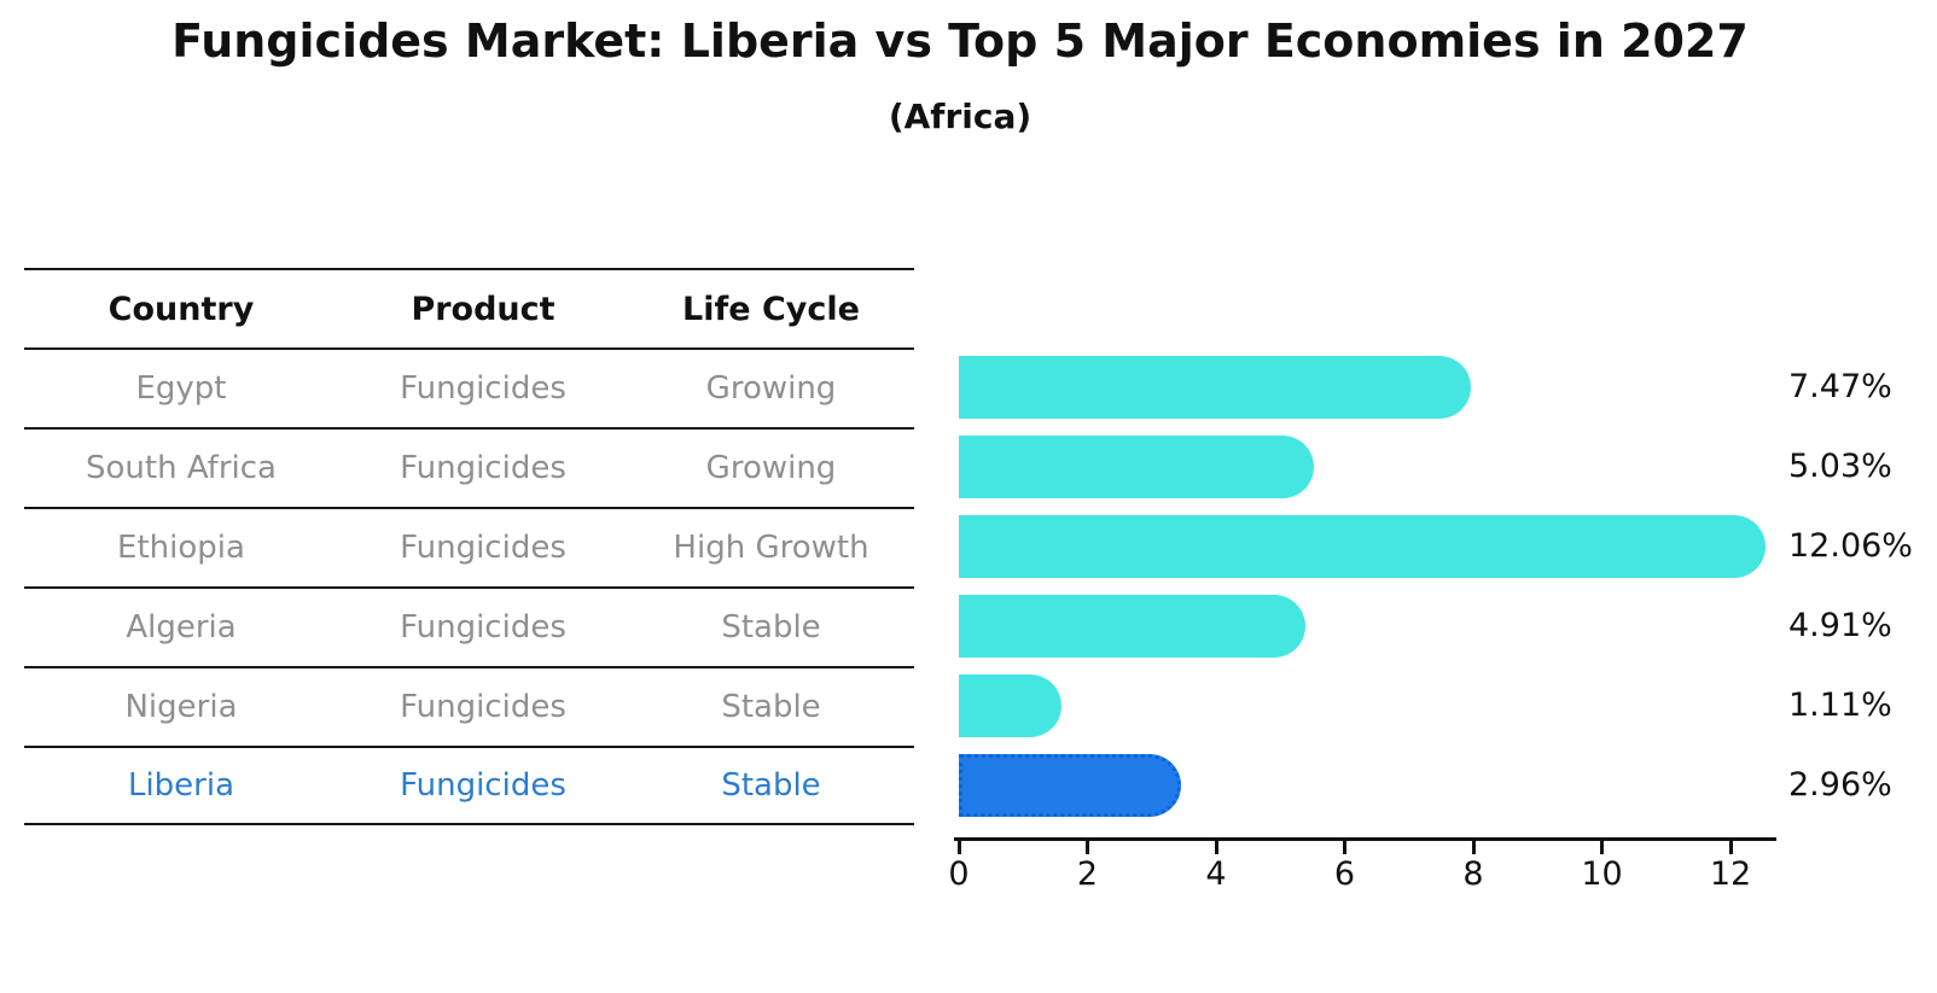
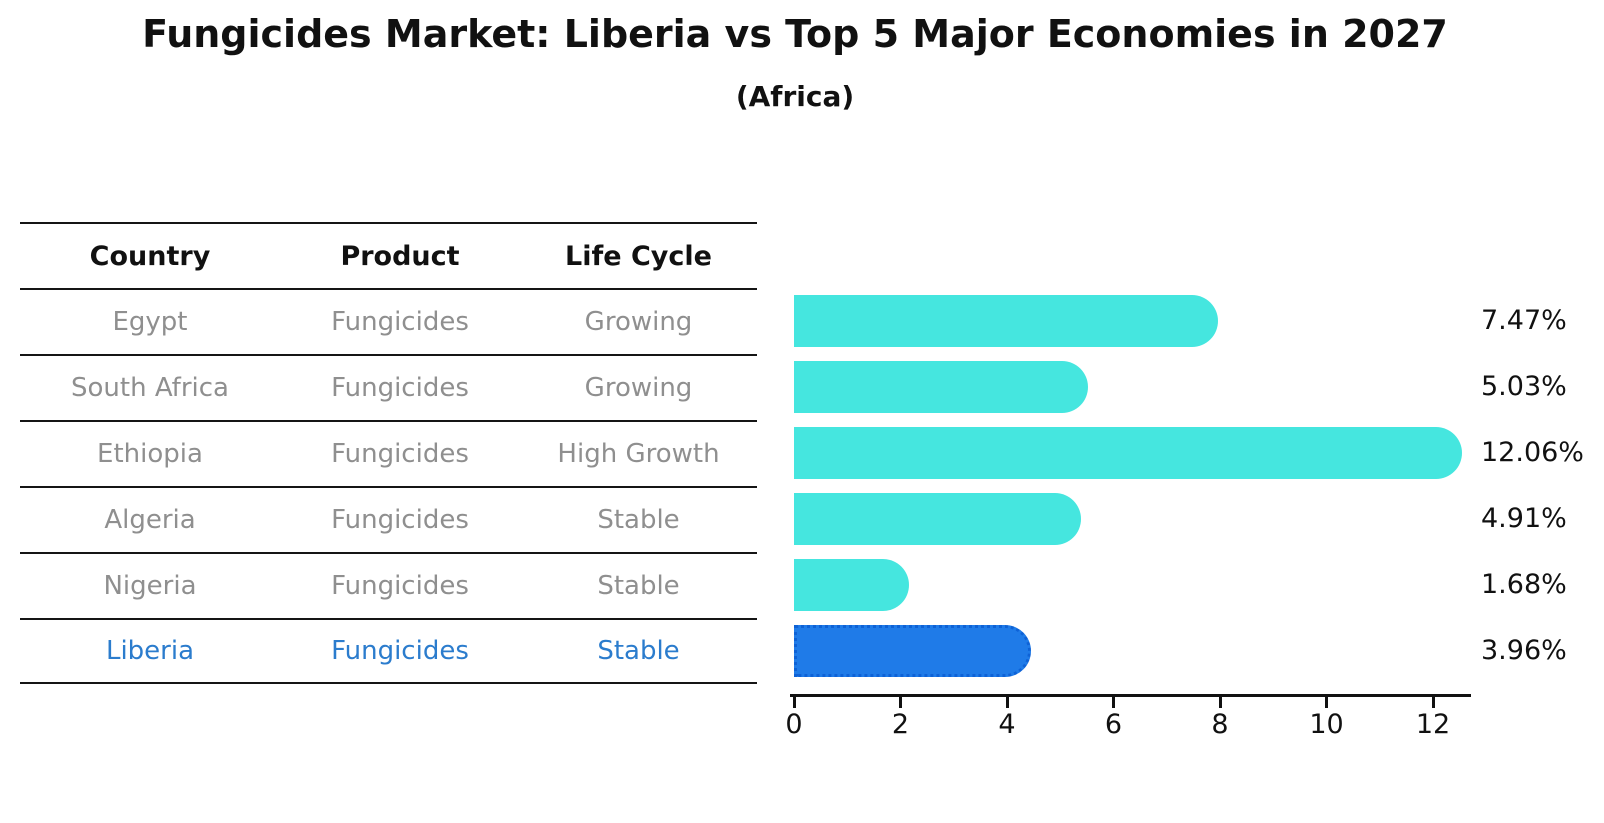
Nigeria: 1.11% -> 1.68%
Liberia: 2.96% -> 3.96%
